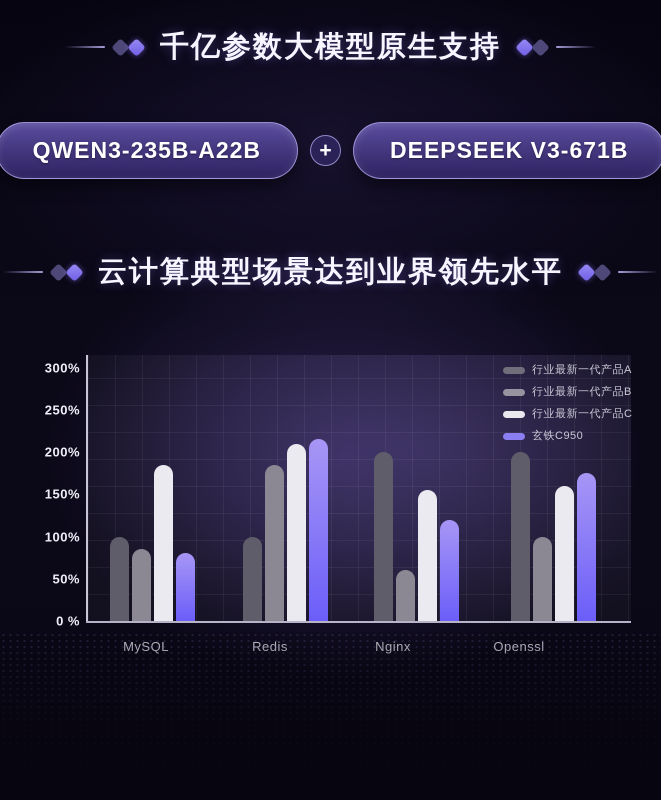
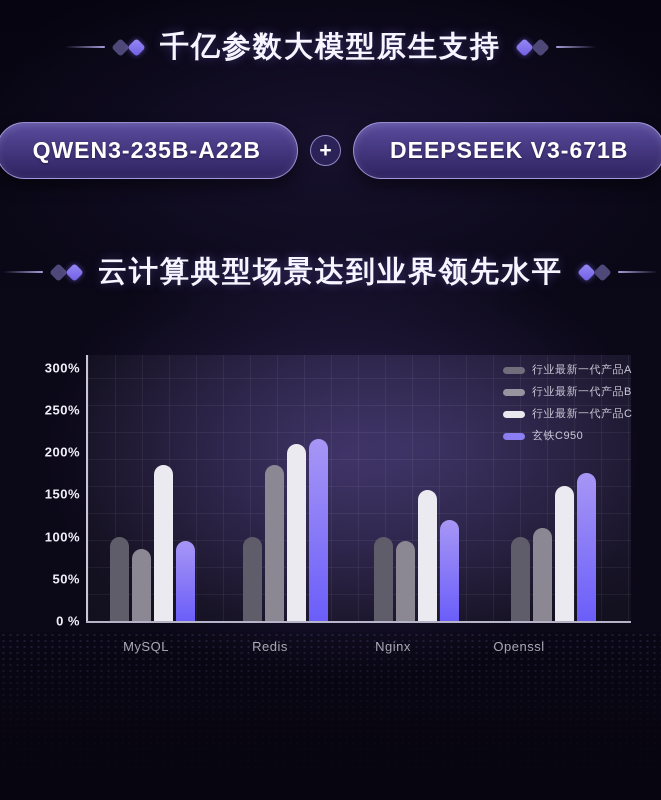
玄铁C950/MySQL: 80% -> 100%
行业最新一代产品A/Nginx: 200% -> 100%
行业最新一代产品B/Nginx: 60% -> 100%
行业最新一代产品A/Openssl: 200% -> 100%
行业最新一代产品B/Openssl: 100% -> 110%
